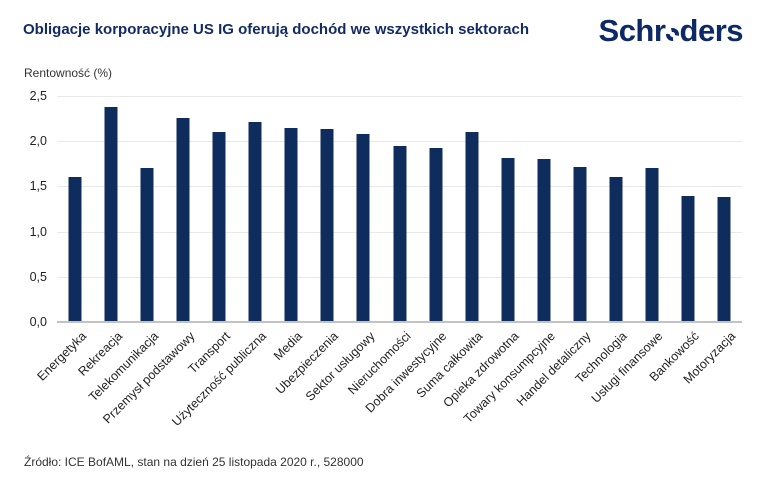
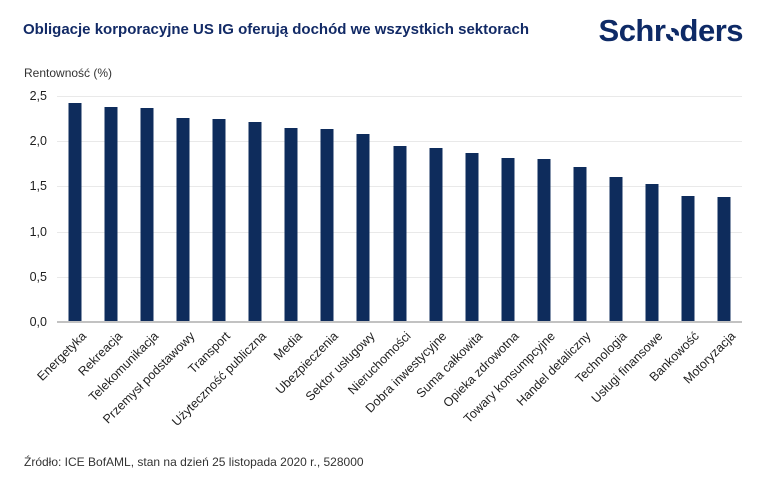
Energetyka: 1,6 -> 2,4
Telekomunikacja: 1,7 -> 2,4
Transport: 2,1 -> 2,2
Suma całkowita: 2,1 -> 1,9
Usługi finansowe: 1,7 -> 1,5
